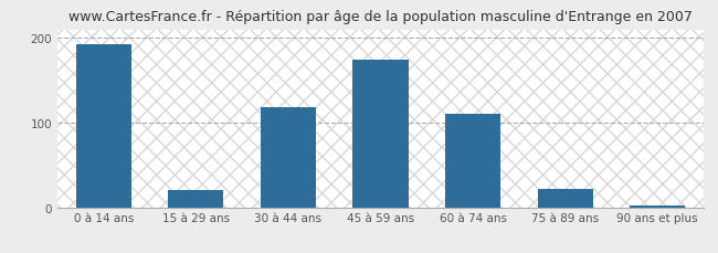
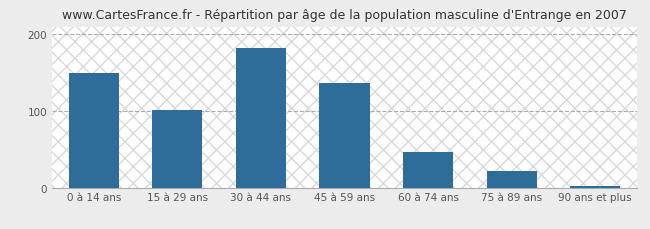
0 à 14 ans: 192 -> 150
15 à 29 ans: 20 -> 101
30 à 44 ans: 118 -> 182
45 à 59 ans: 174 -> 137
60 à 74 ans: 110 -> 47
